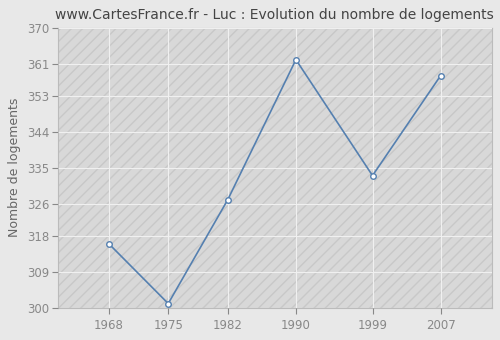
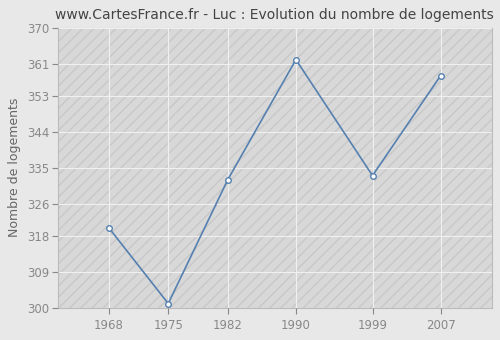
1968: 316 -> 320
1982: 327 -> 332
